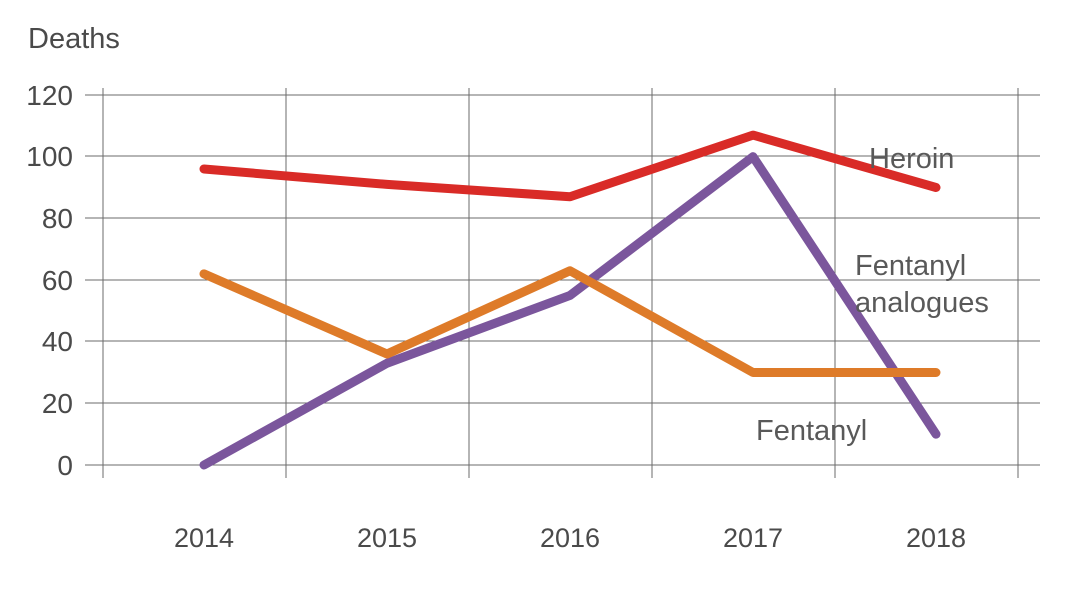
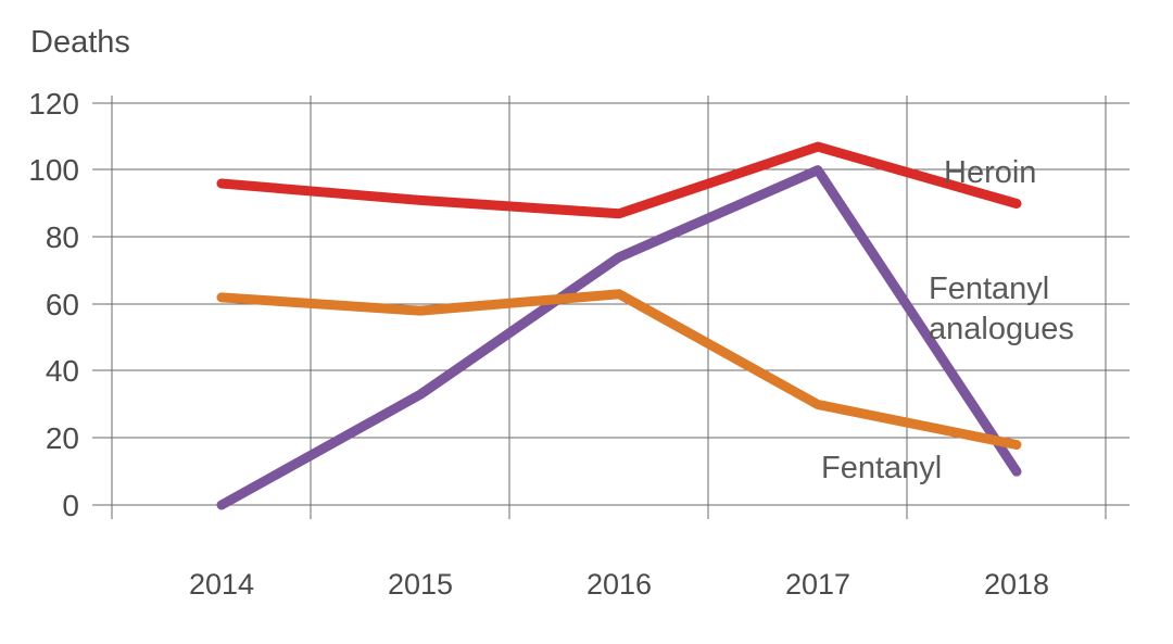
Fentanyl/2015: 36 -> 58
Fentanyl analogues/2016: 55 -> 74
Fentanyl/2018: 30 -> 18
